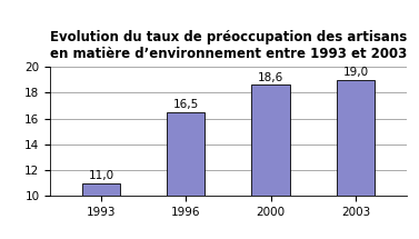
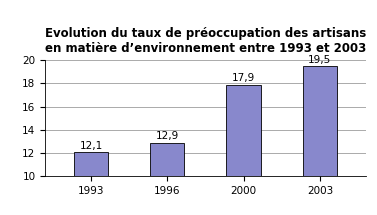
1993: 11,0 -> 12,1
1996: 16,5 -> 12,9
2000: 18,6 -> 17,9
2003: 19,0 -> 19,5
